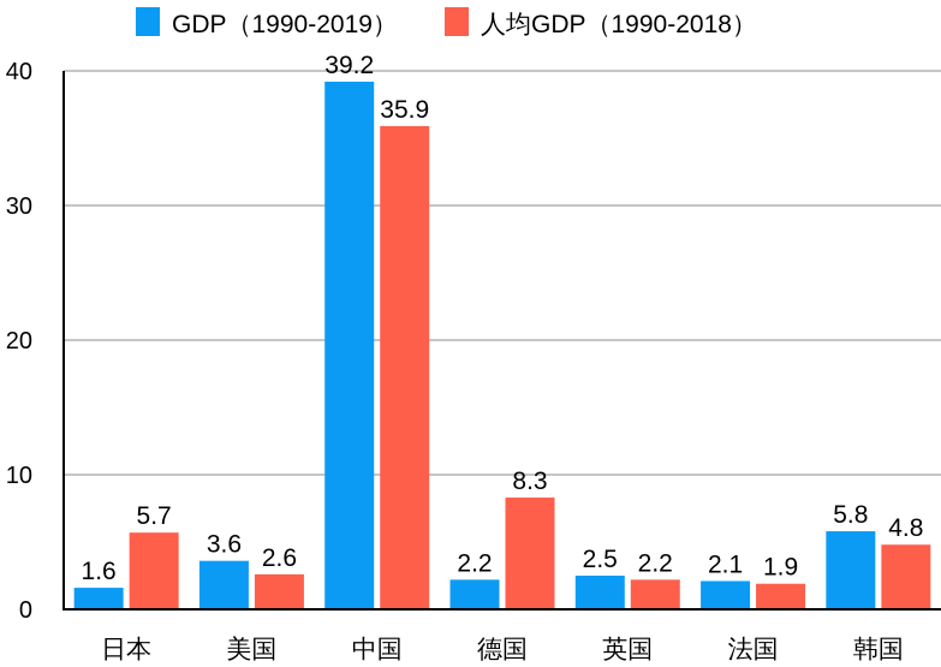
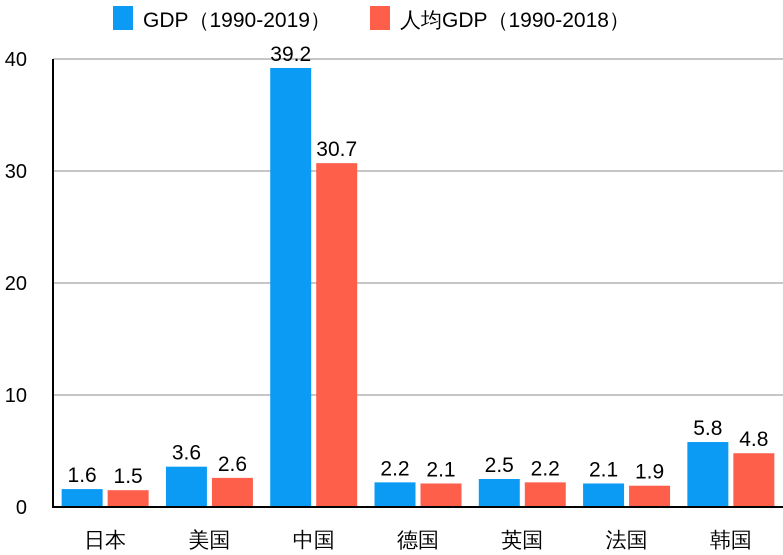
人均GDP（1990-2018）/日本: 5.7 -> 1.5
人均GDP（1990-2018）/中国: 35.9 -> 30.7
人均GDP（1990-2018）/德国: 8.3 -> 2.1
